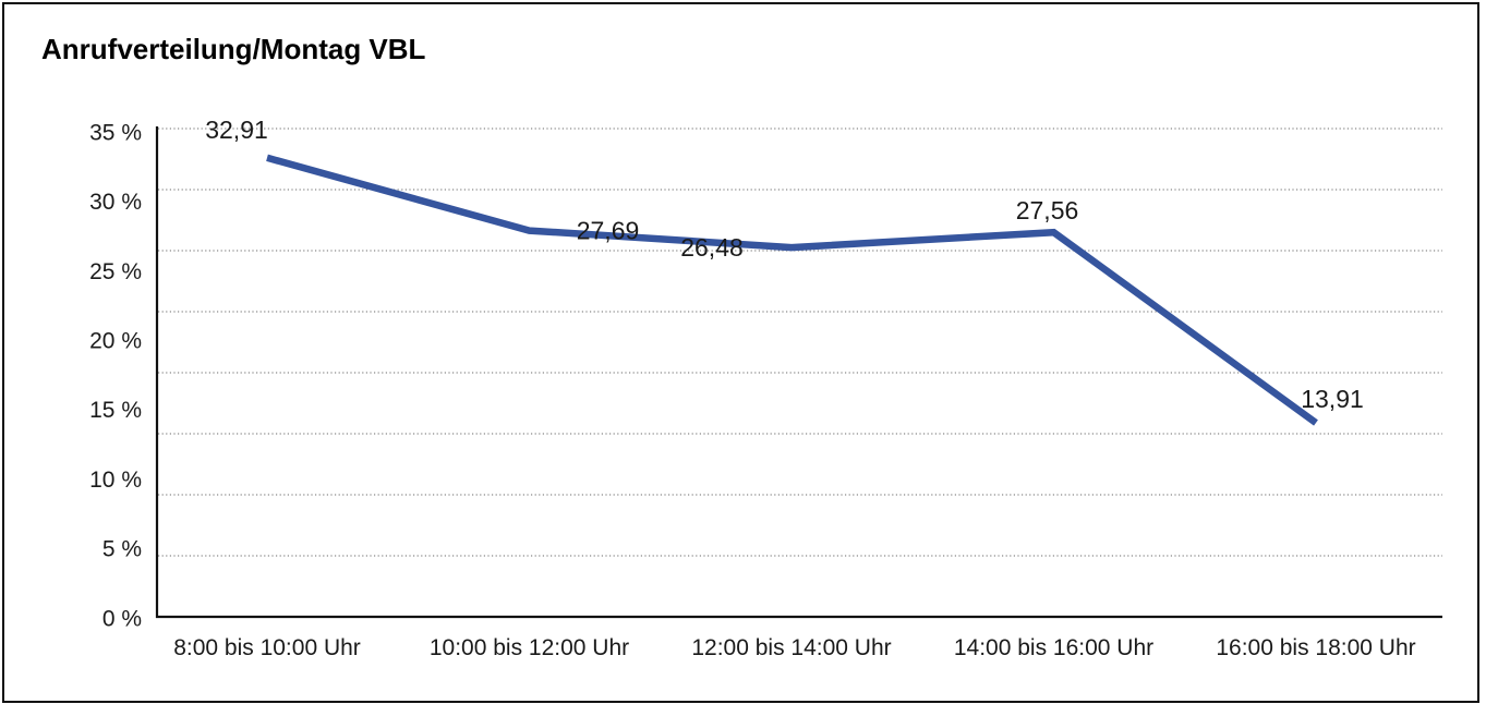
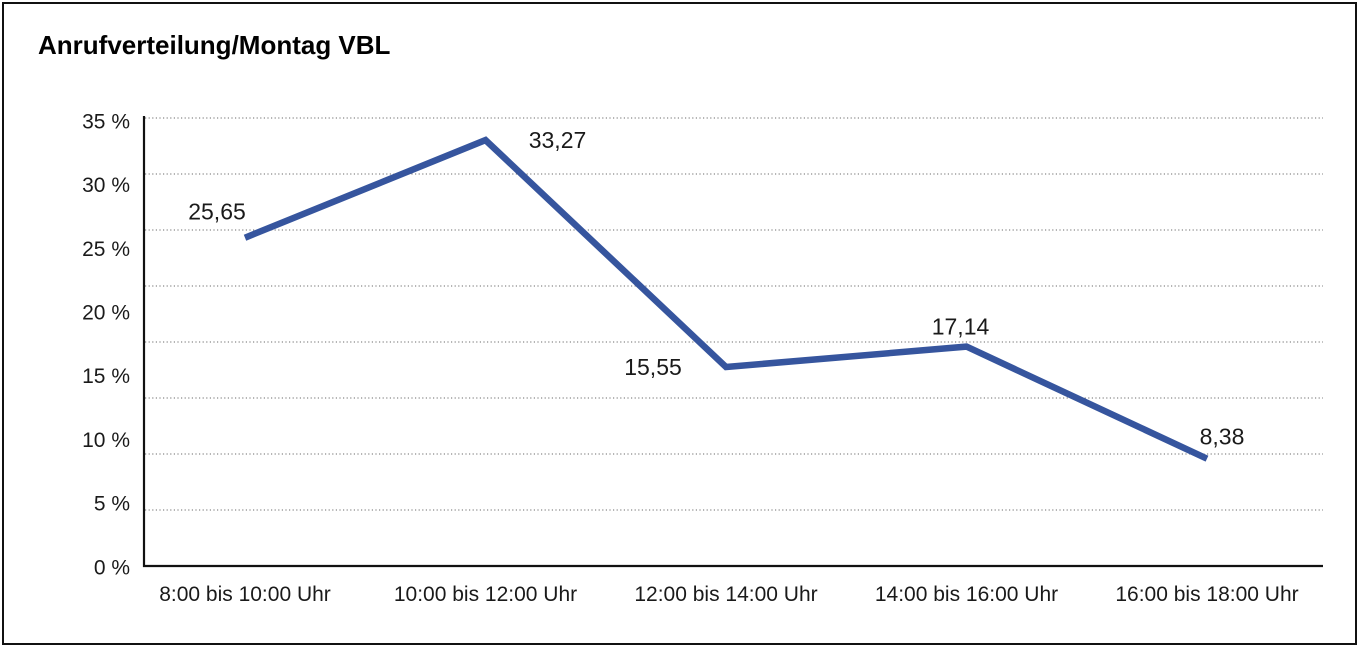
8:00 bis 10:00 Uhr: 32,91 -> 25,65
10:00 bis 12:00 Uhr: 27,69 -> 33,27
12:00 bis 14:00 Uhr: 26,48 -> 15,55
14:00 bis 16:00 Uhr: 27,56 -> 17,14
16:00 bis 18:00 Uhr: 13,91 -> 8,38
